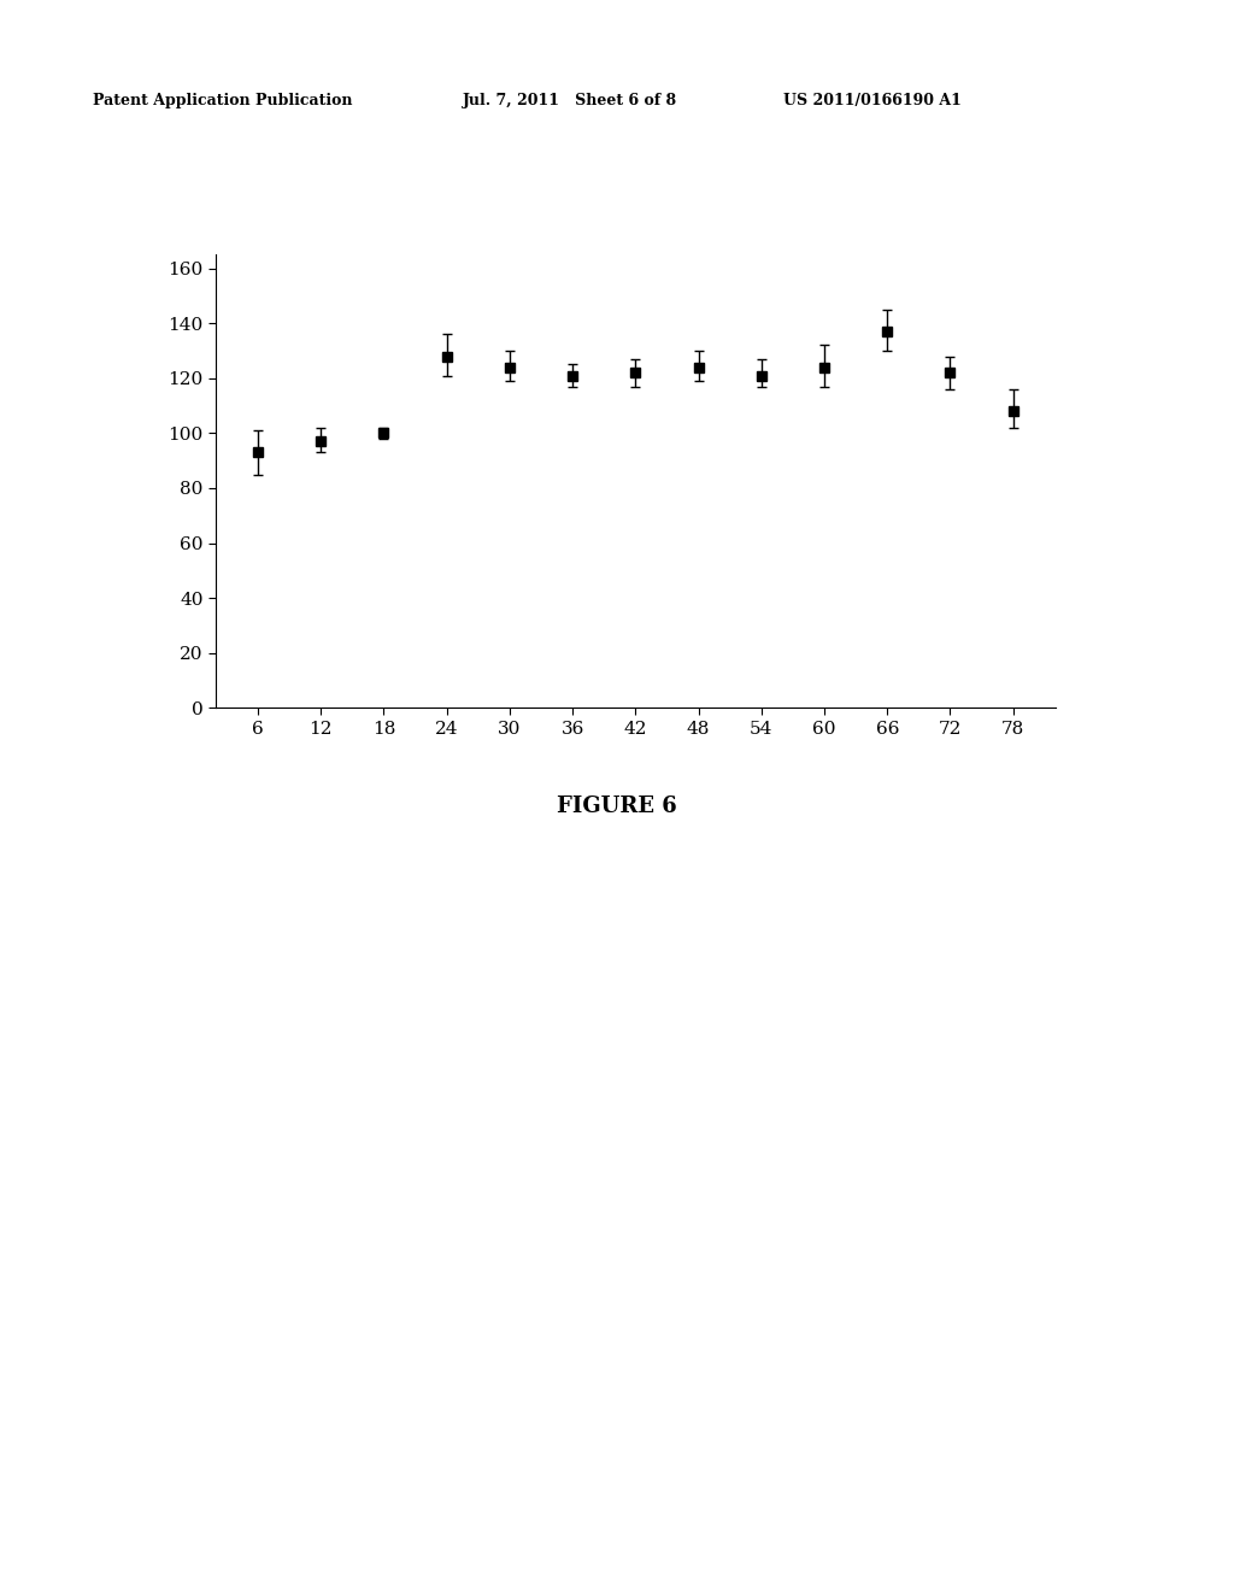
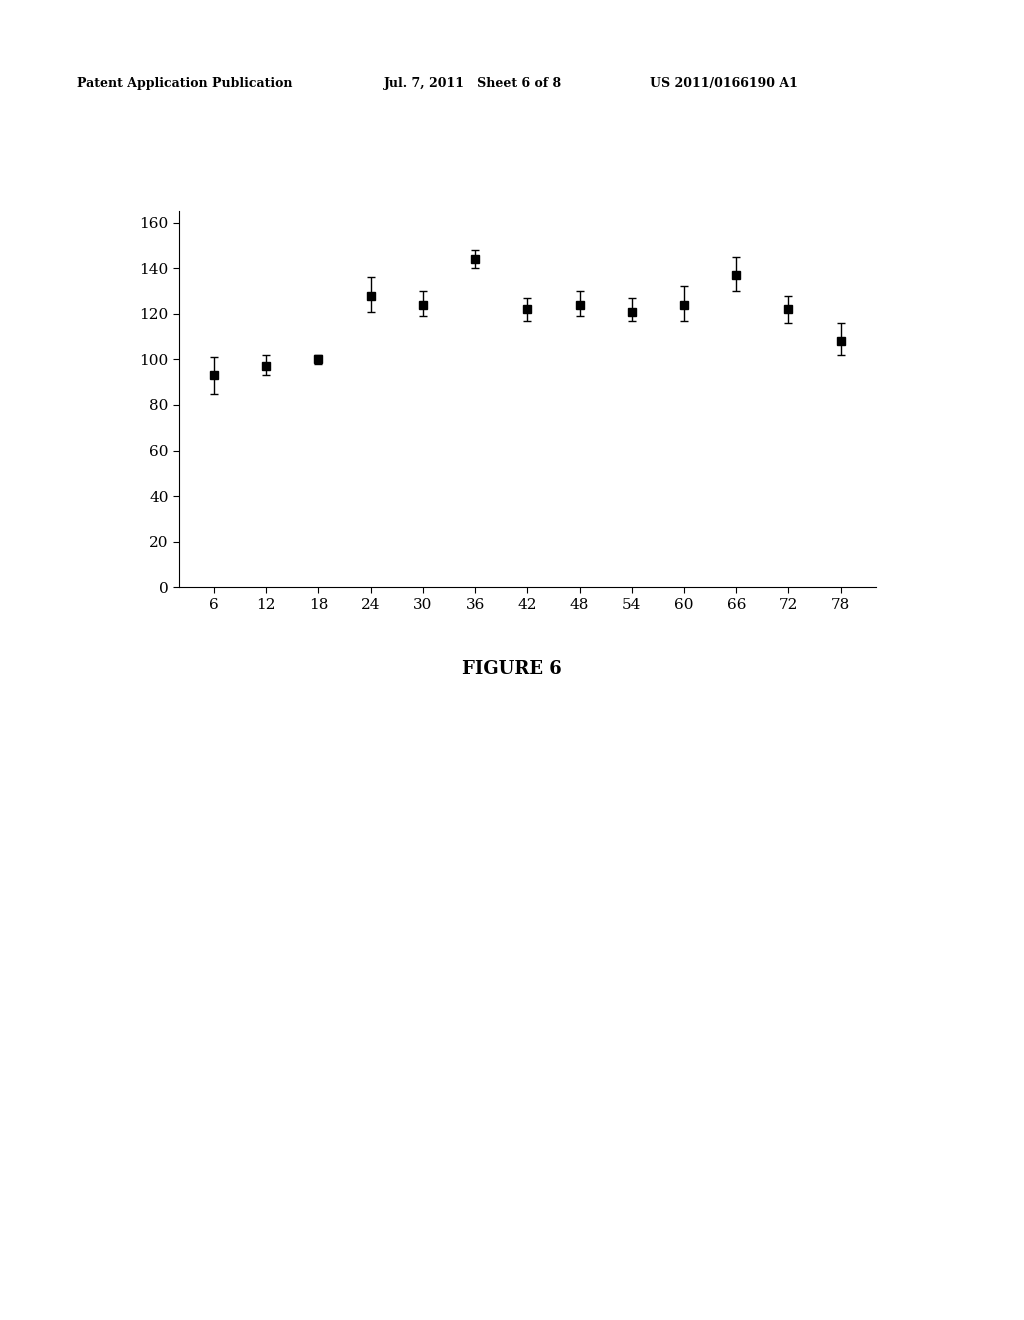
36: 121 -> 144
